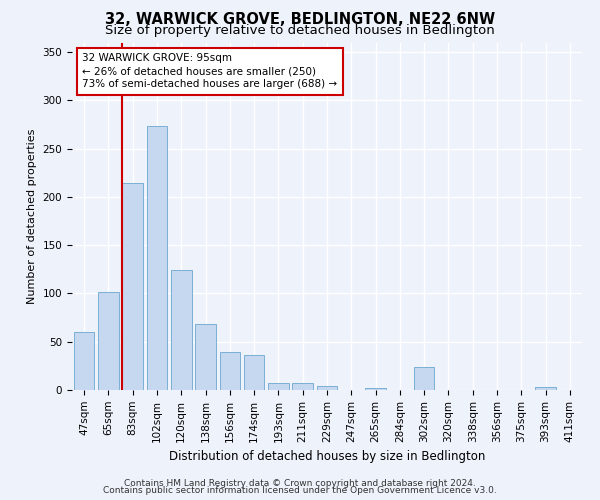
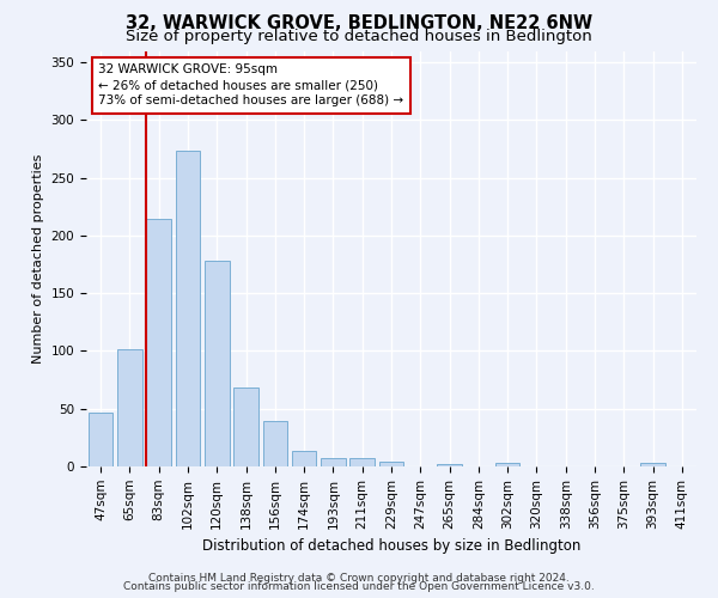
47sqm: 60 -> 47
120sqm: 124 -> 178
174sqm: 36 -> 13
302sqm: 24 -> 3
